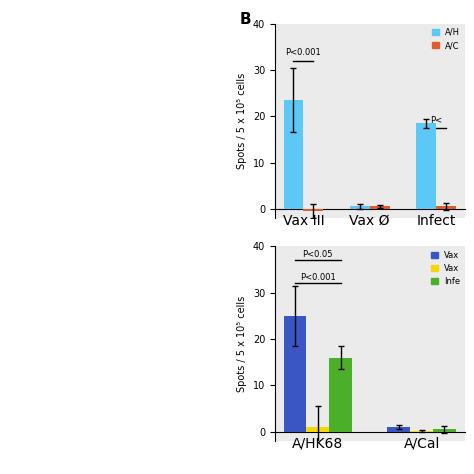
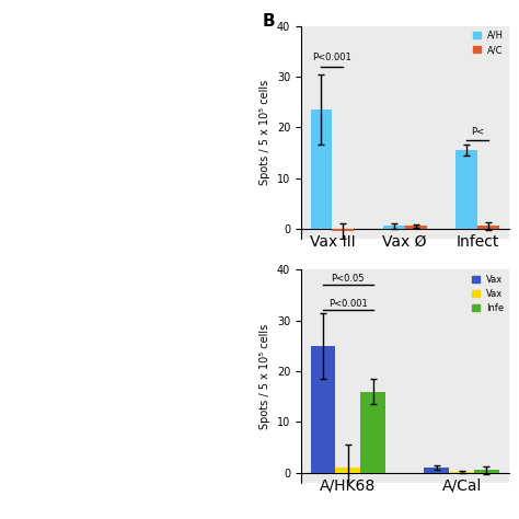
A/H/Infect: 18.5 -> 15.5
